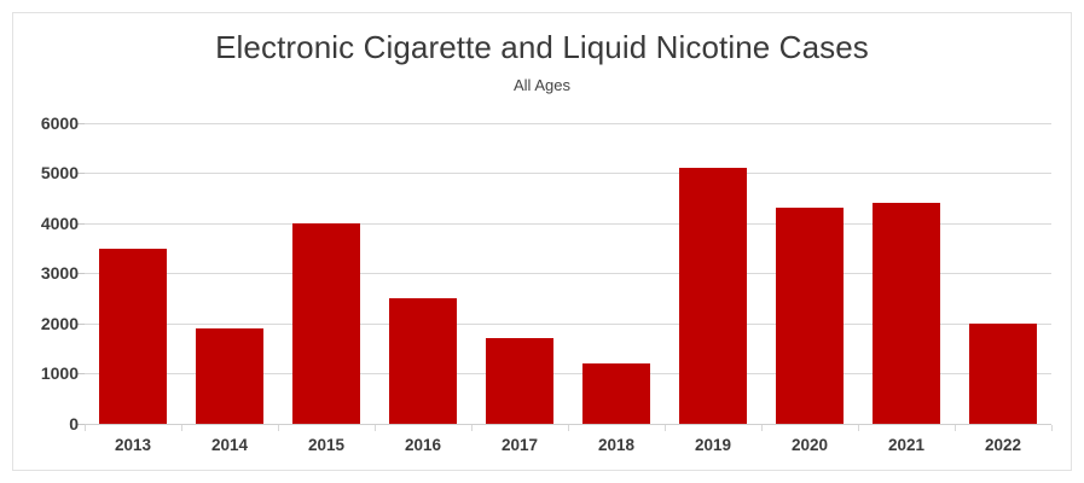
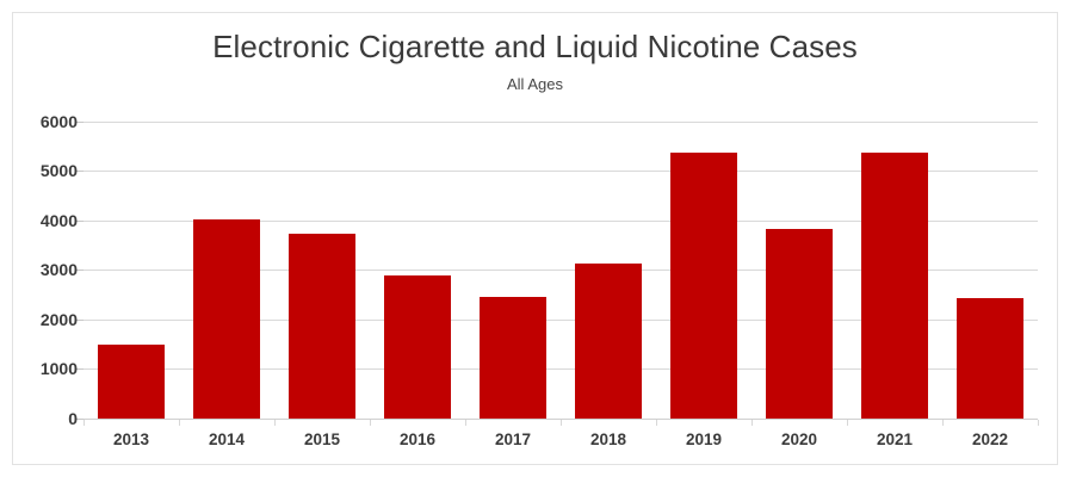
2013: 3500 -> 1500
2014: 1900 -> 4000
2015: 4000 -> 3700
2016: 2500 -> 2900
2017: 1700 -> 2400
2018: 1200 -> 3100
2019: 5100 -> 5400
2020: 4300 -> 3800
2021: 4400 -> 5400
2022: 2000 -> 2400
